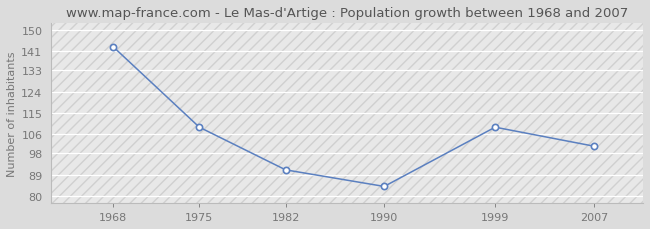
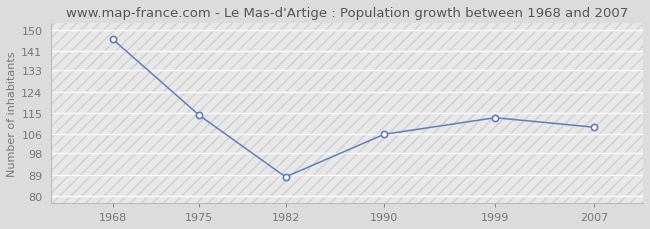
1968: 143 -> 146
1975: 109 -> 114
1982: 91 -> 88
1990: 84 -> 106
1999: 109 -> 113
2007: 101 -> 109
